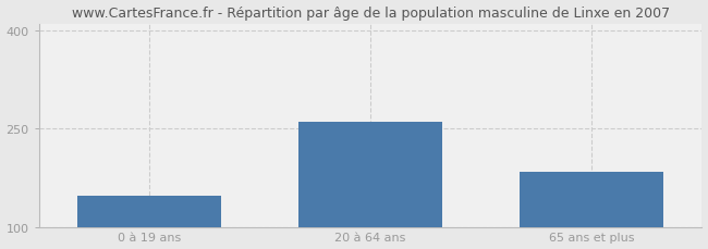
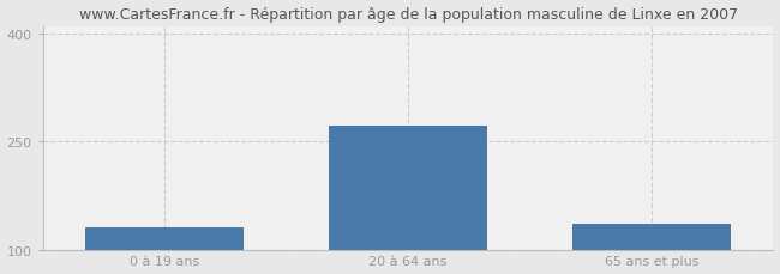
0 à 19 ans: 148 -> 130
20 à 64 ans: 260 -> 271
65 ans et plus: 184 -> 136
